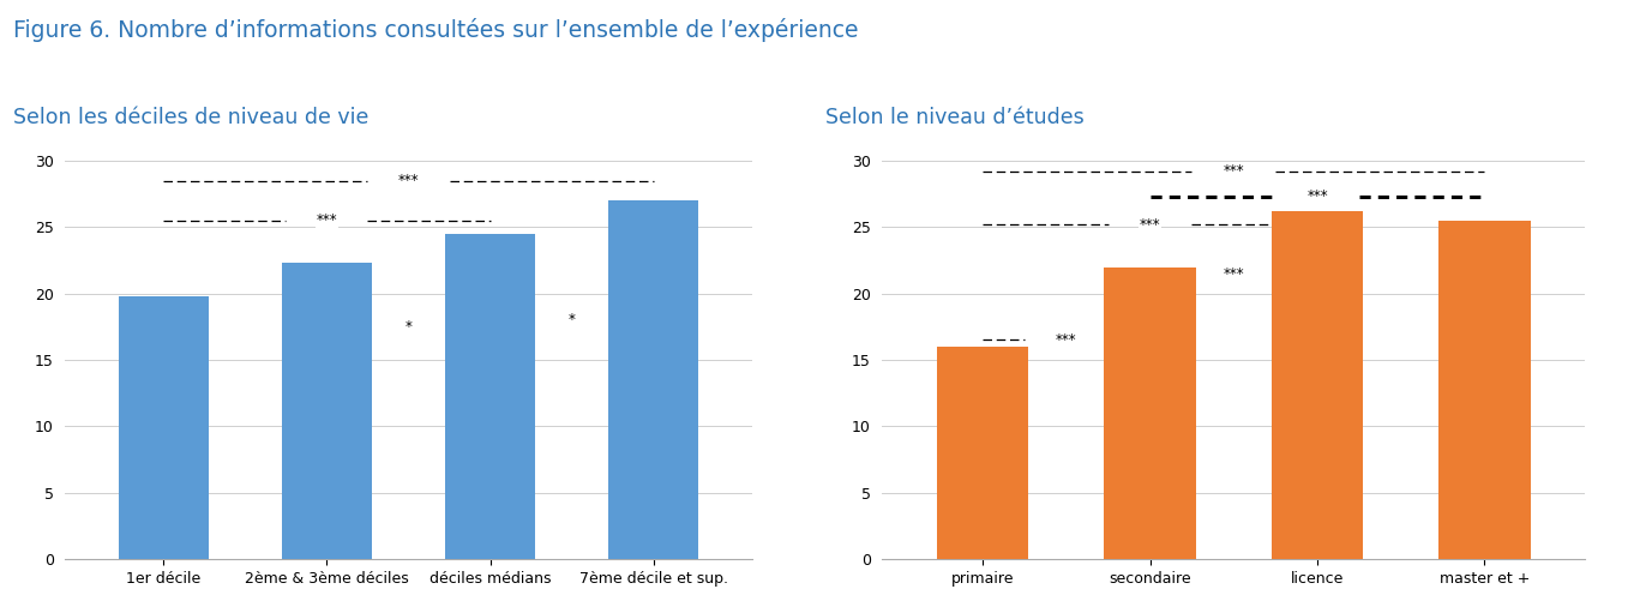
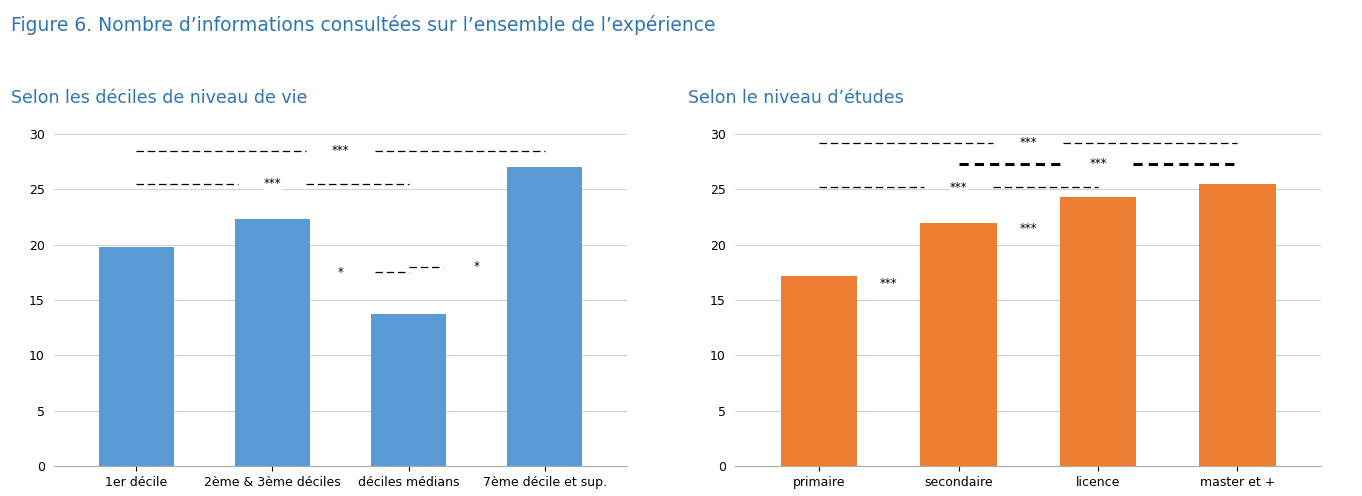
déciles médians: 24.5 -> 13.7
primaire: 16.0 -> 17.2
licence: 26.2 -> 24.3
